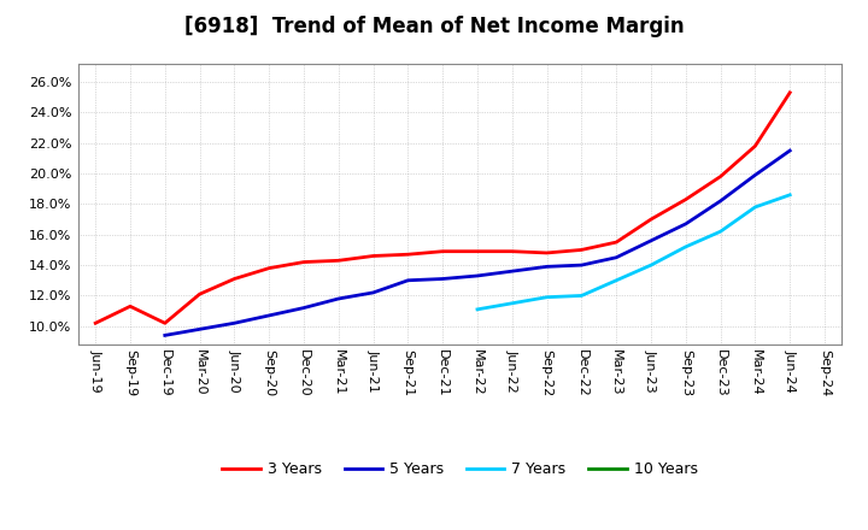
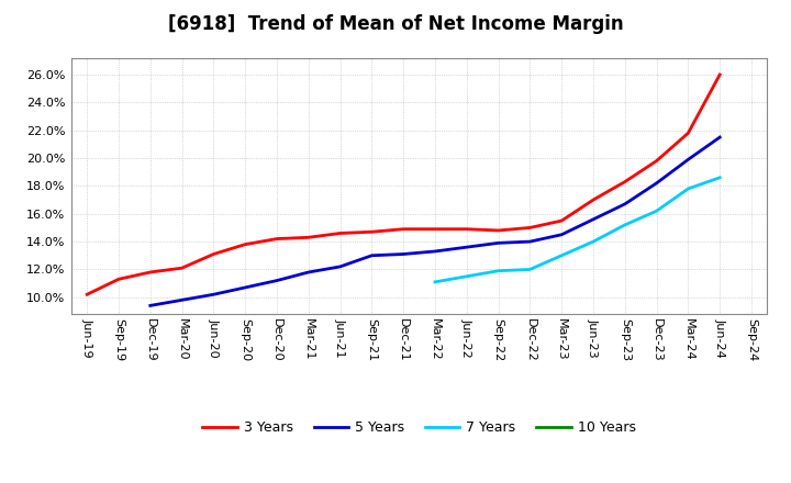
3 Years/Dec-19: 10.2% -> 11.8%
3 Years/Jun-24: 25.3% -> 26.0%
